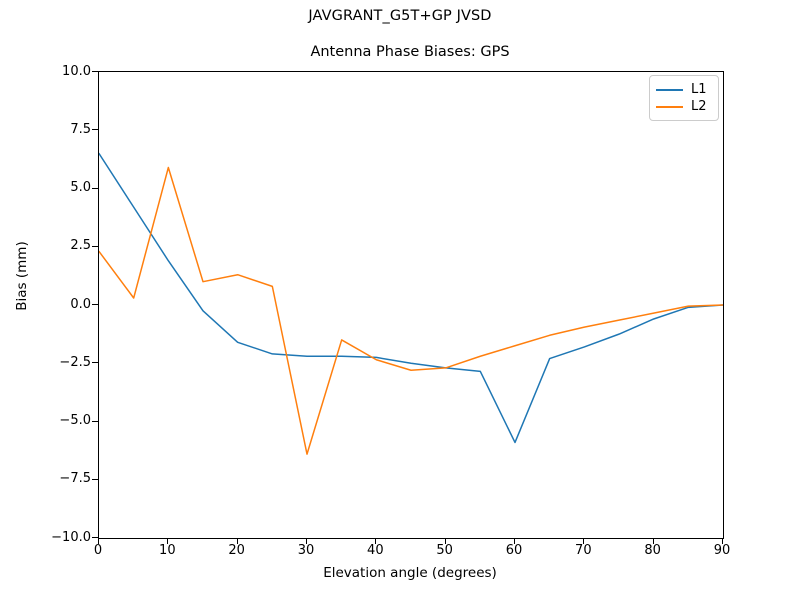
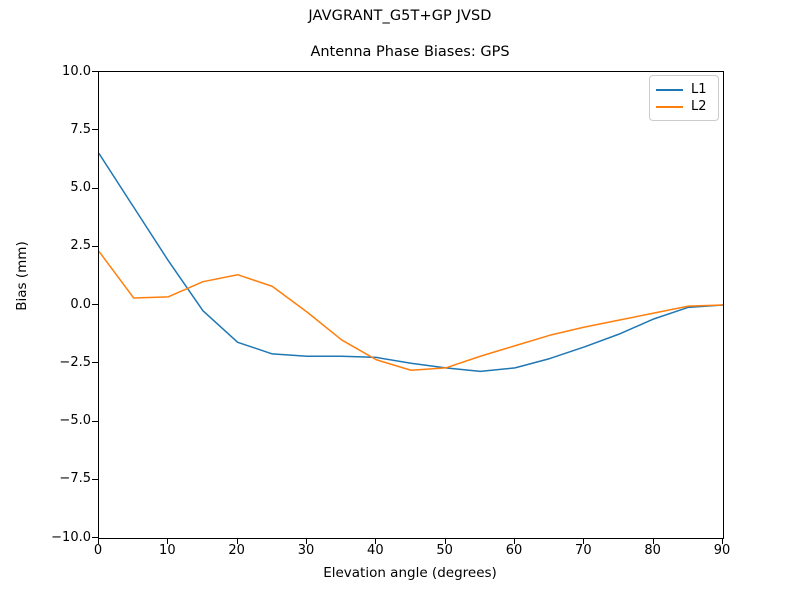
L2/10: 5.9 -> 0.3
L2/30: -6.4 -> -0.3
L1/60: -5.9 -> -2.7
